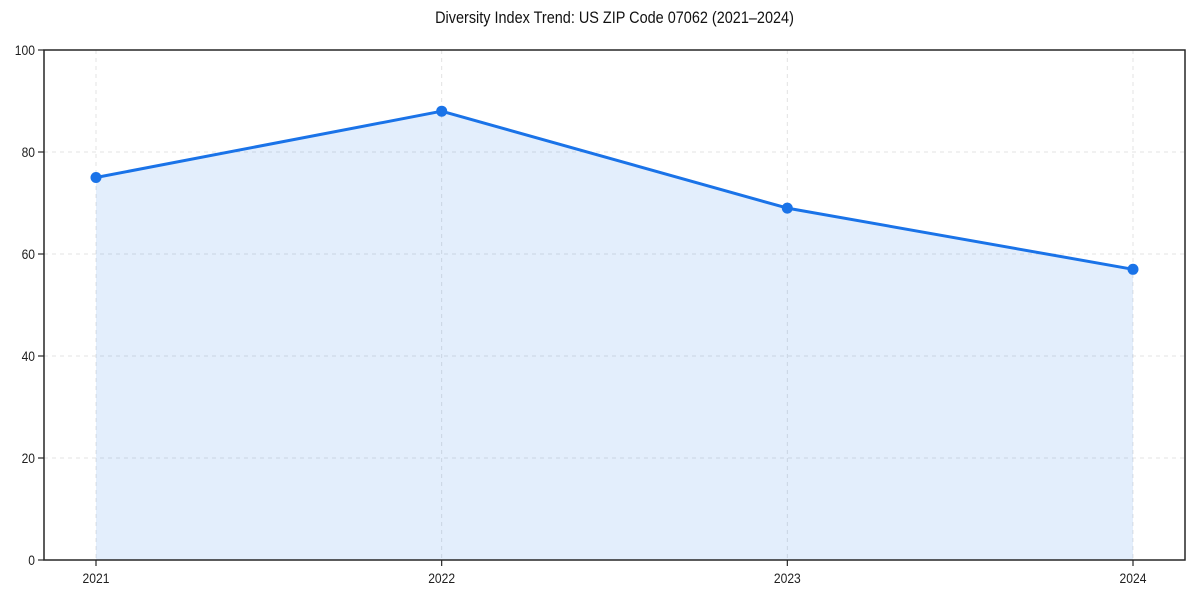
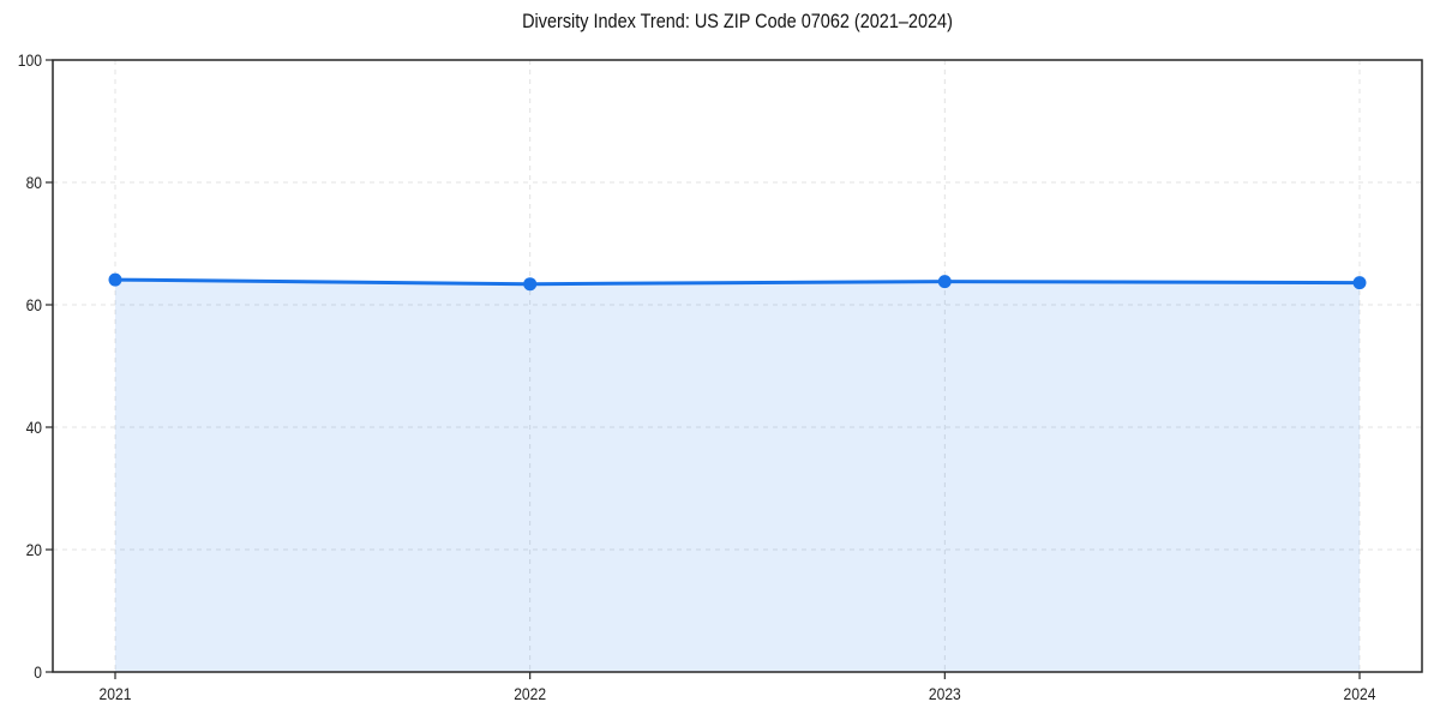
2021: 75 -> 64
2022: 88 -> 63
2023: 69 -> 64
2024: 57 -> 64
